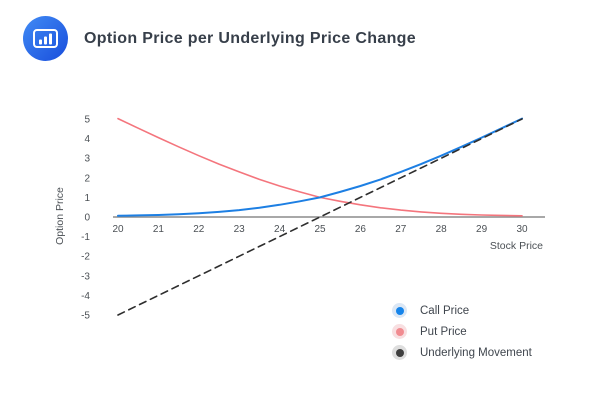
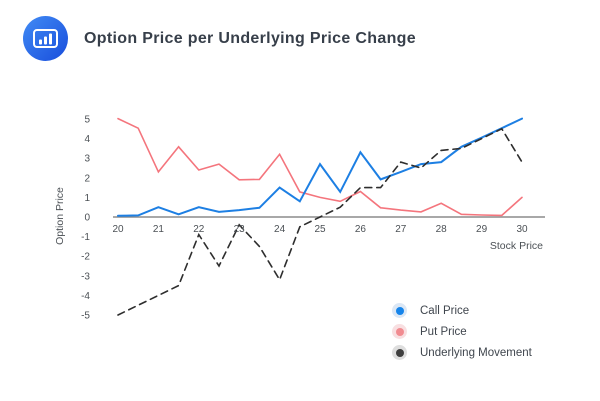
Call Price/21: 0.1 -> 0.5
Put Price/21: 4.0 -> 2.3
Call Price/22: 0.2 -> 0.5
Put Price/22: 3.1 -> 2.4
Underlying Movement/22: -3.0 -> -0.9
Put Price/23: 2.3 -> 1.9
Underlying Movement/23: -2.0 -> -0.4
Call Price/24: 0.6 -> 1.5
Put Price/24: 1.6 -> 3.2
Underlying Movement/24: -1.0 -> -3.2
Call Price/25: 1.0 -> 2.7
Call Price/26: 1.6 -> 3.3
Put Price/26: 0.6 -> 1.3
Underlying Movement/26: 1.0 -> 1.5
Underlying Movement/27: 2.0 -> 2.8
Call Price/28: 3.1 -> 2.8
Put Price/28: 0.2 -> 0.7
Underlying Movement/28: 3.0 -> 3.4
Put Price/30: 0.1 -> 1.0
Underlying Movement/30: 5.0 -> 2.8
